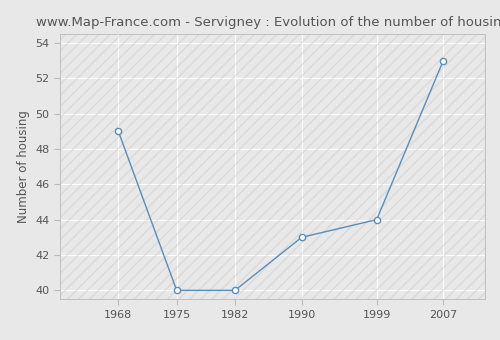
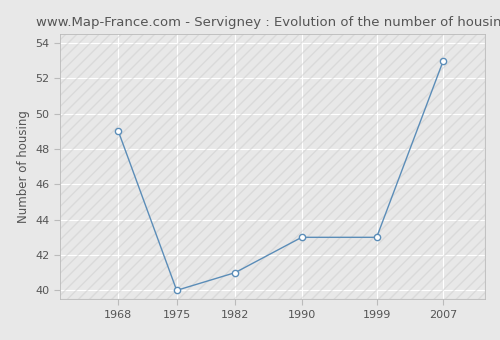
1982: 40 -> 41
1999: 44 -> 43
